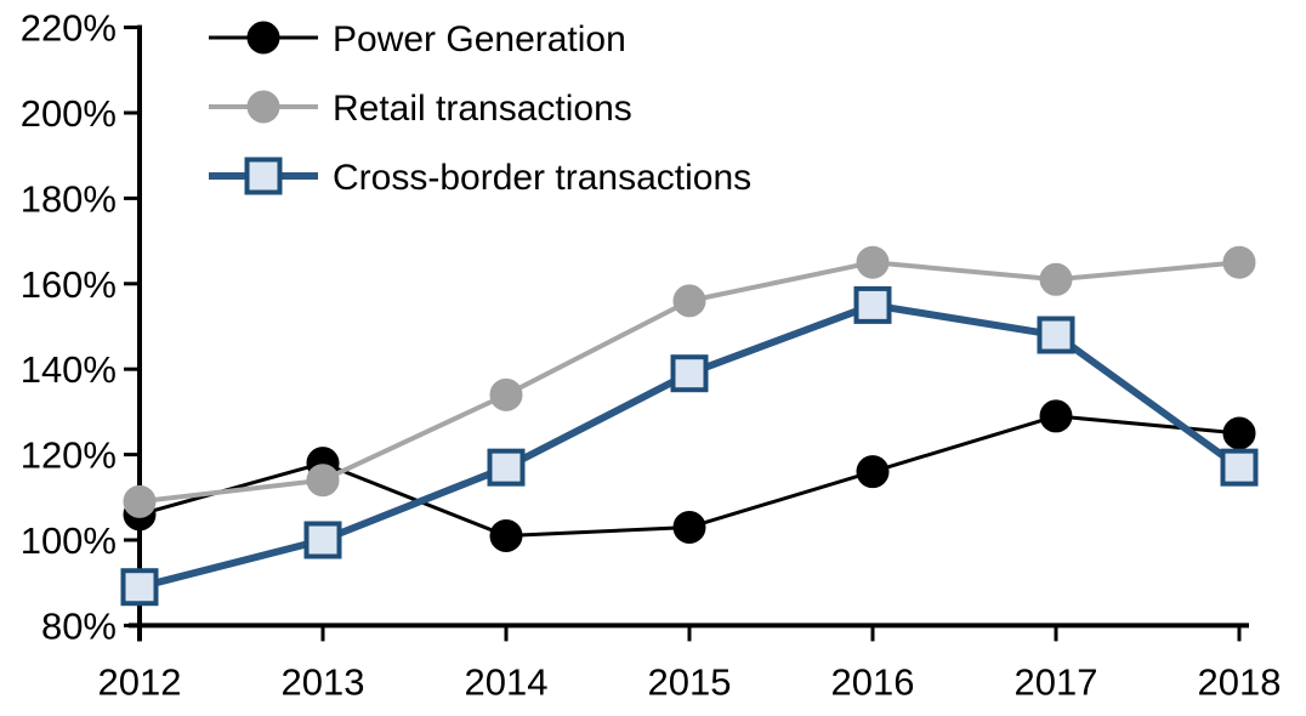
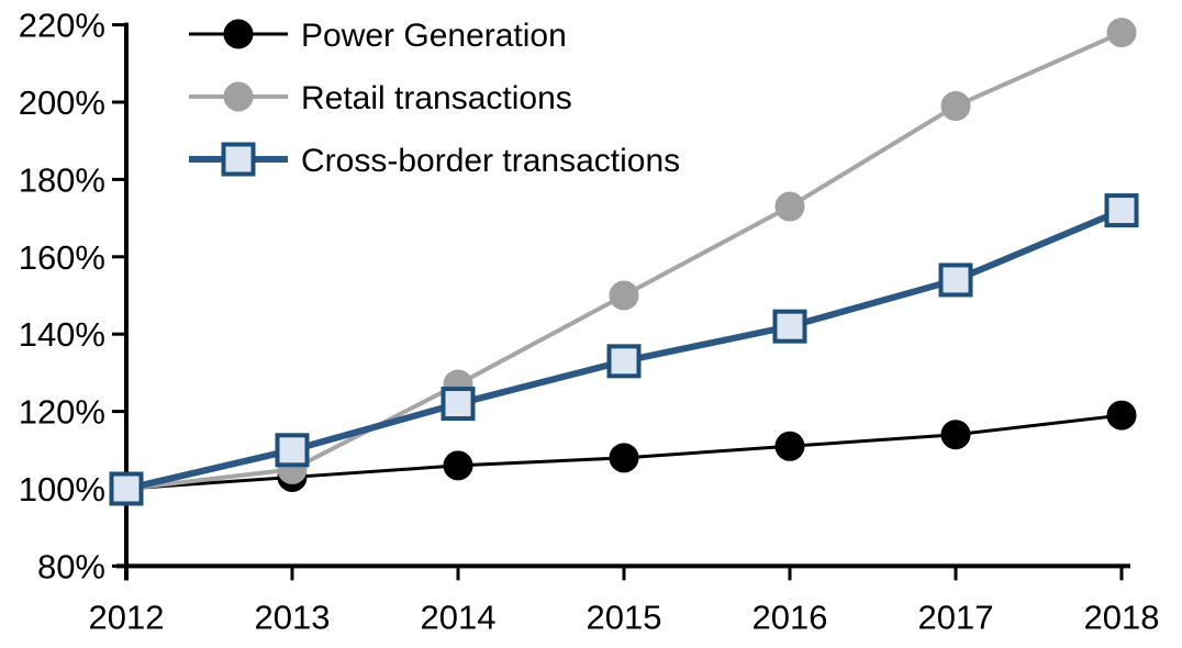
Power Generation/2012: 106% -> 100%
Retail transactions/2012: 109% -> 100%
Cross-border transactions/2012: 89% -> 100%
Power Generation/2013: 118% -> 103%
Retail transactions/2013: 114% -> 105%
Cross-border transactions/2013: 100% -> 110%
Power Generation/2014: 101% -> 106%
Retail transactions/2014: 134% -> 127%
Cross-border transactions/2014: 117% -> 122%
Power Generation/2015: 103% -> 108%
Retail transactions/2015: 156% -> 150%
Cross-border transactions/2015: 139% -> 133%
Power Generation/2016: 116% -> 111%
Retail transactions/2016: 165% -> 173%
Cross-border transactions/2016: 155% -> 142%
Power Generation/2017: 129% -> 114%
Retail transactions/2017: 161% -> 199%
Cross-border transactions/2017: 148% -> 154%
Power Generation/2018: 125% -> 119%
Retail transactions/2018: 165% -> 218%
Cross-border transactions/2018: 117% -> 172%
